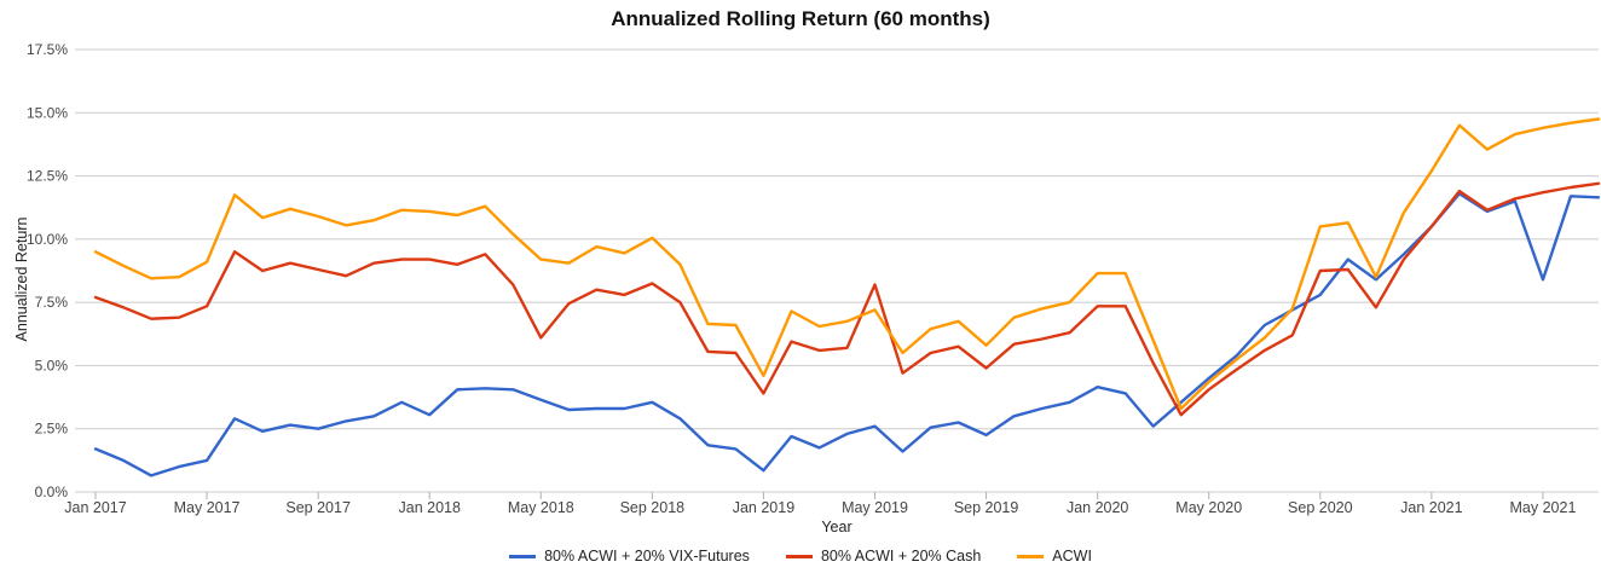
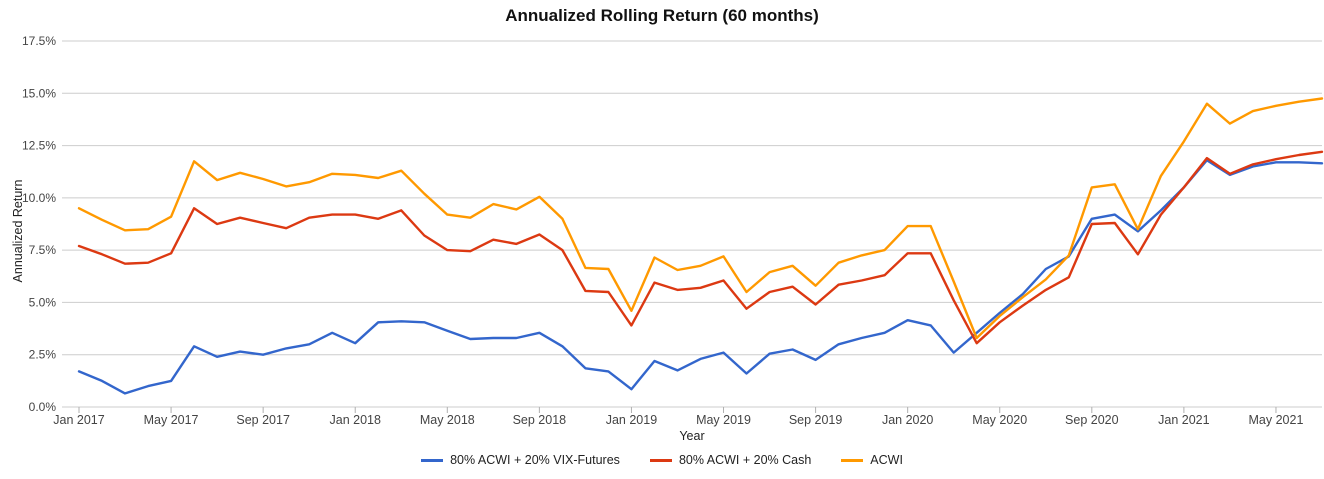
80% ACWI + 20% Cash/May 2018: 6.1% -> 7.5%
80% ACWI + 20% Cash/May 2019: 8.2% -> 6.0%
80% ACWI + 20% VIX-Futures/Sep 2020: 7.8% -> 9.0%
80% ACWI + 20% VIX-Futures/May 2021: 8.4% -> 11.7%
